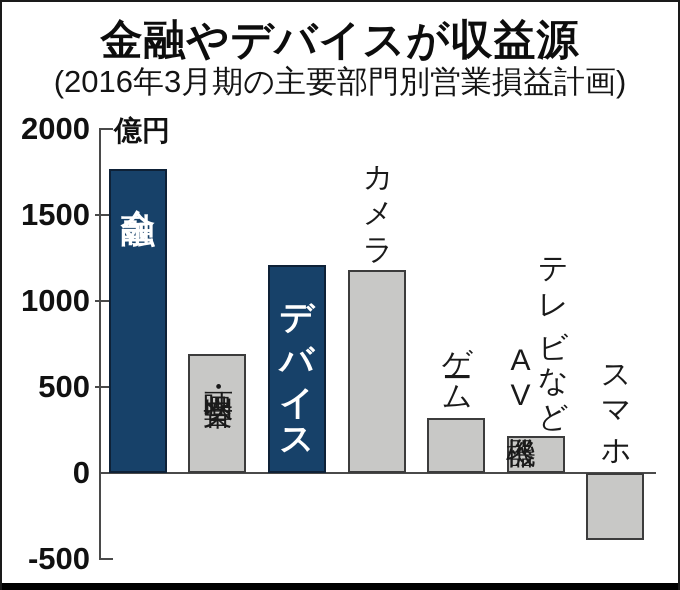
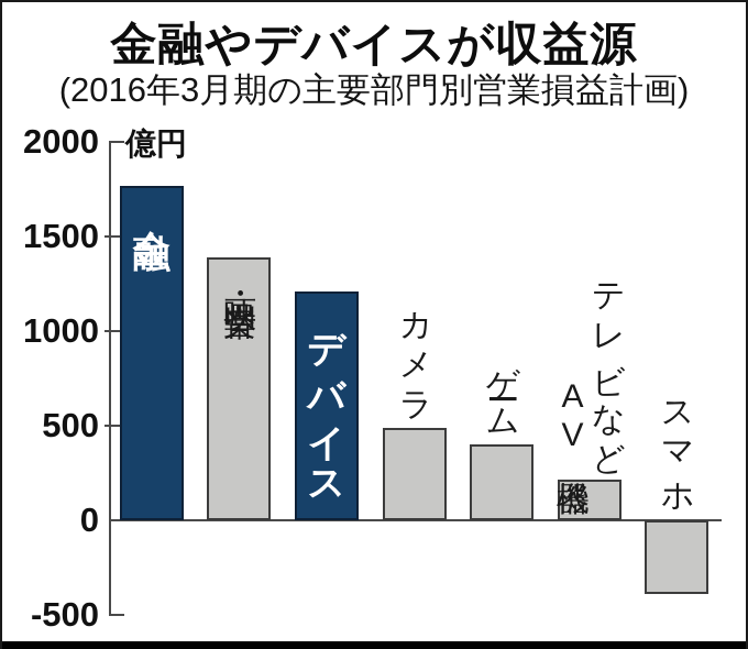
映画・音楽: 690 -> 1390
カメラ: 1180 -> 490
ゲーム: 320 -> 400
